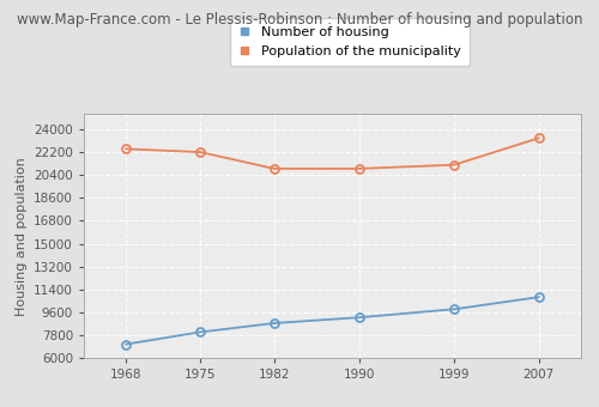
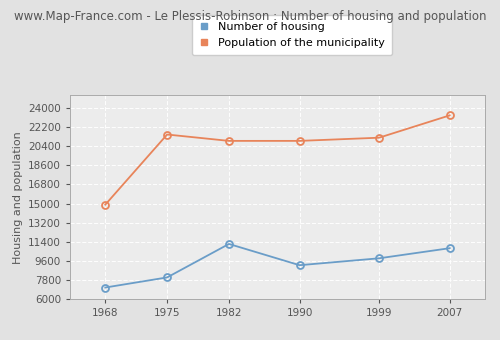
Population of the municipality/1968: 22400 -> 14900
Population of the municipality/1975: 22200 -> 21500
Number of housing/1982: 8800 -> 11200
